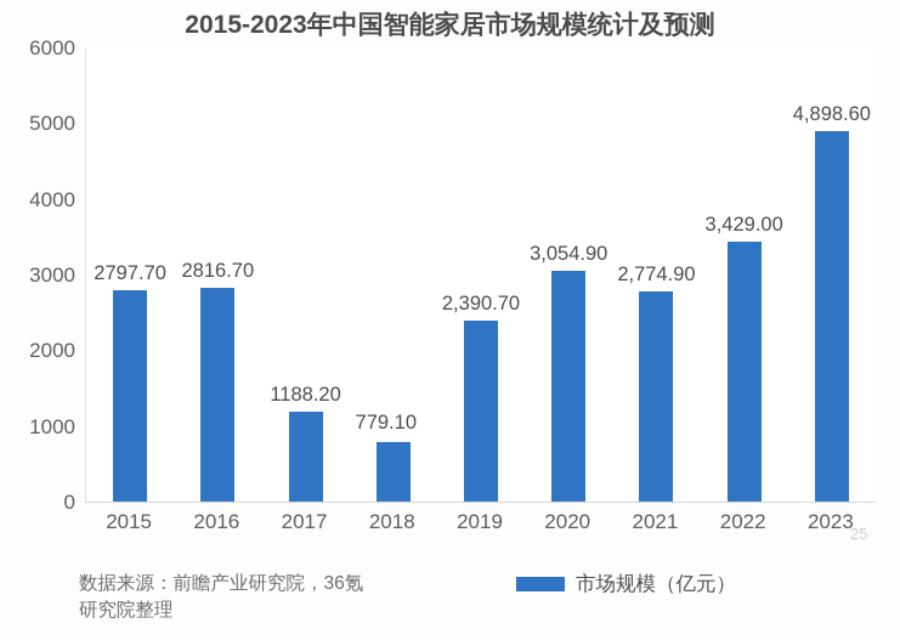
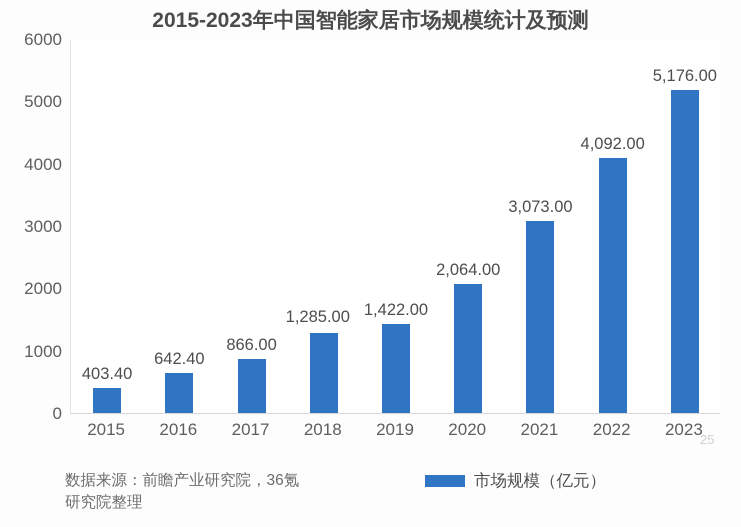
2015: 2797.70 -> 403.40
2016: 2816.70 -> 642.40
2017: 1188.20 -> 866.00
2018: 779.10 -> 1,285.00
2019: 2,390.70 -> 1,422.00
2020: 3,054.90 -> 2,064.00
2021: 2,774.90 -> 3,073.00
2022: 3,429.00 -> 4,092.00
2023: 4,898.60 -> 5,176.00
